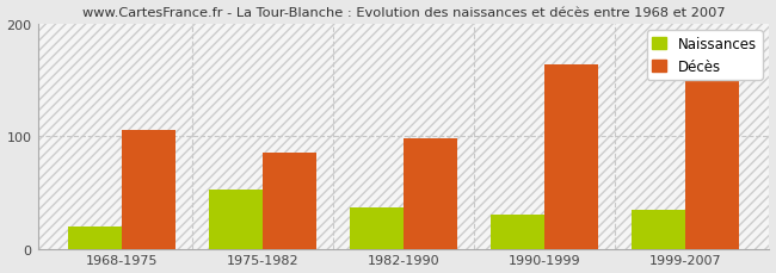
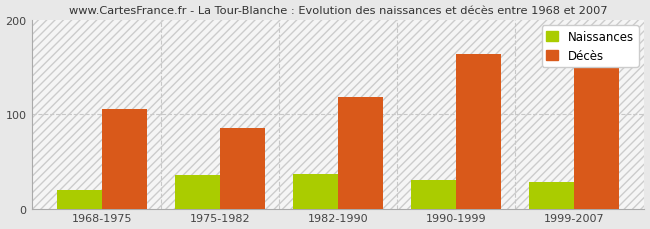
Naissances/1975-1982: 52 -> 35
Décès/1982-1990: 98 -> 118
Naissances/1999-2007: 34 -> 28
